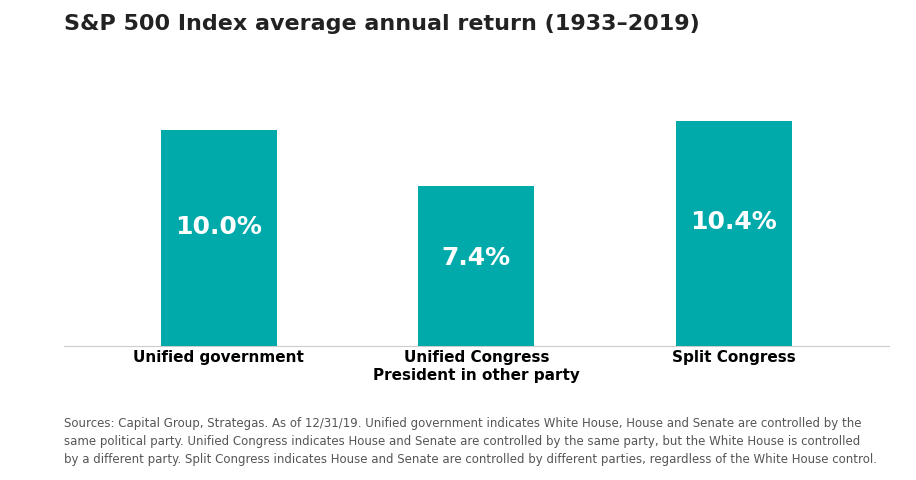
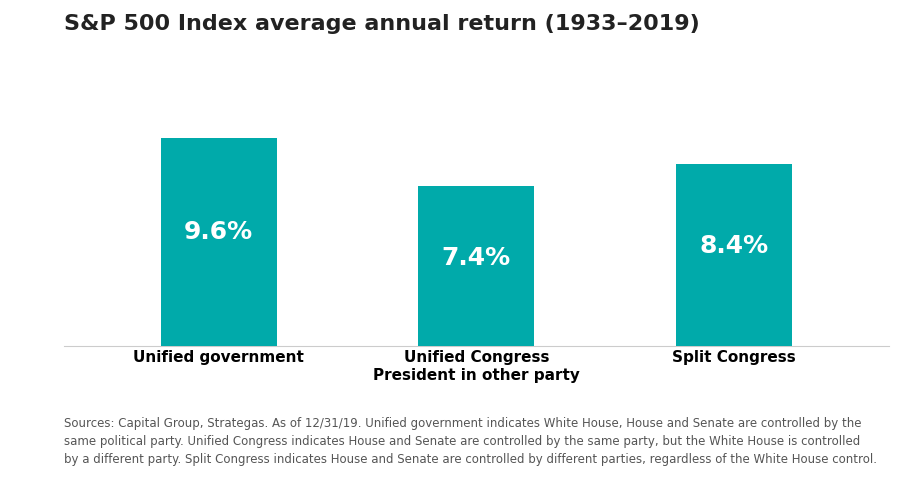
Unified government: 10.0% -> 9.6%
Split Congress: 10.4% -> 8.4%
